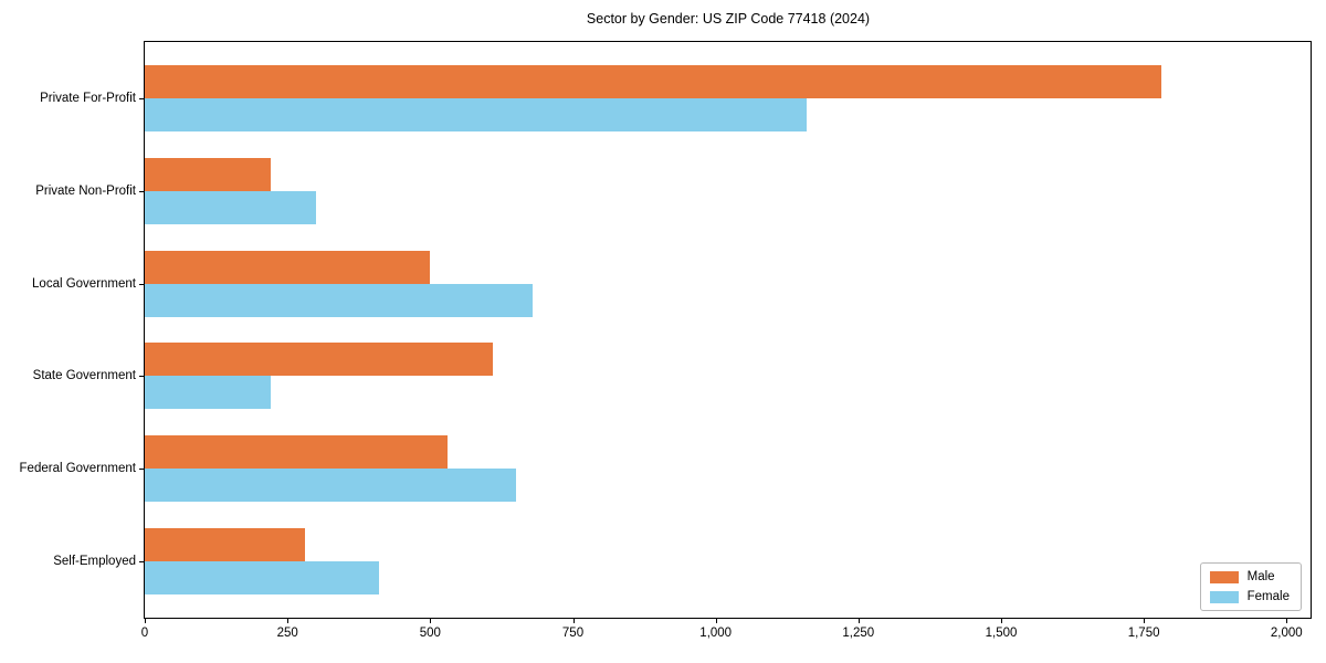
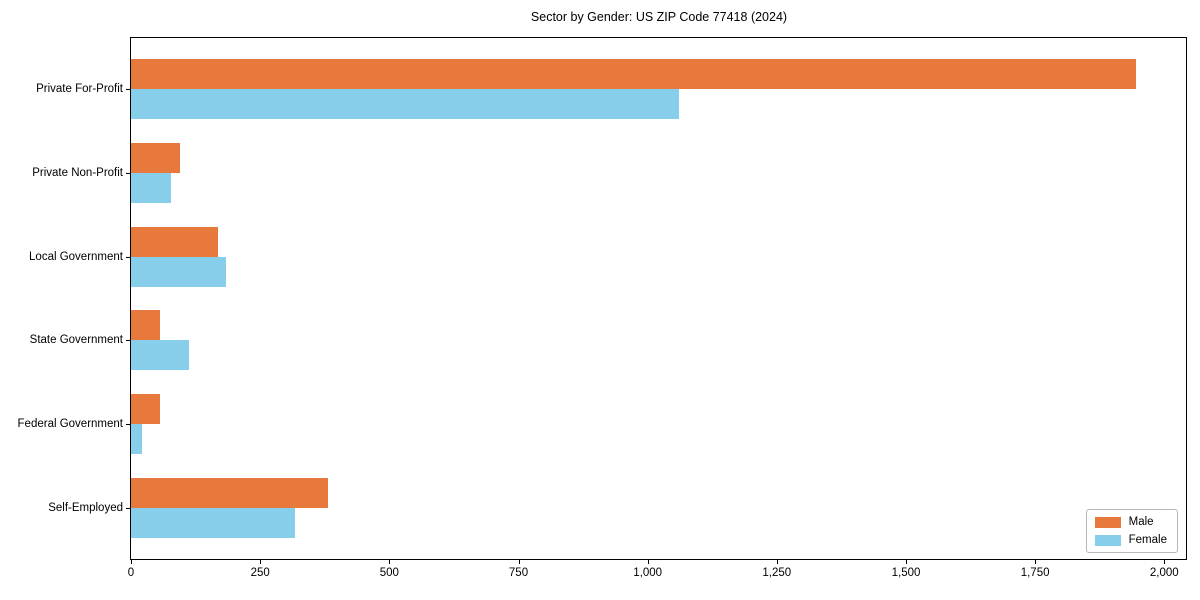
Male/Private For-Profit: 1780 -> 1940
Female/Private For-Profit: 1160 -> 1060
Male/Private Non-Profit: 220 -> 100
Female/Private Non-Profit: 300 -> 80
Male/Local Government: 500 -> 170
Female/Local Government: 680 -> 180
Male/State Government: 610 -> 60
Female/State Government: 220 -> 110
Male/Federal Government: 530 -> 60
Female/Federal Government: 650 -> 20
Male/Self-Employed: 280 -> 380
Female/Self-Employed: 410 -> 320
